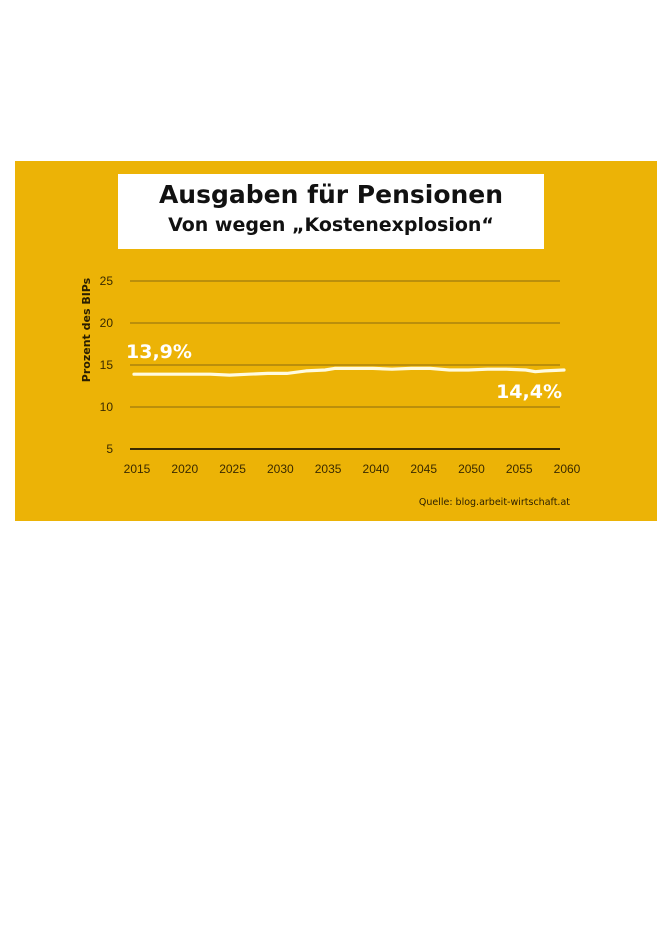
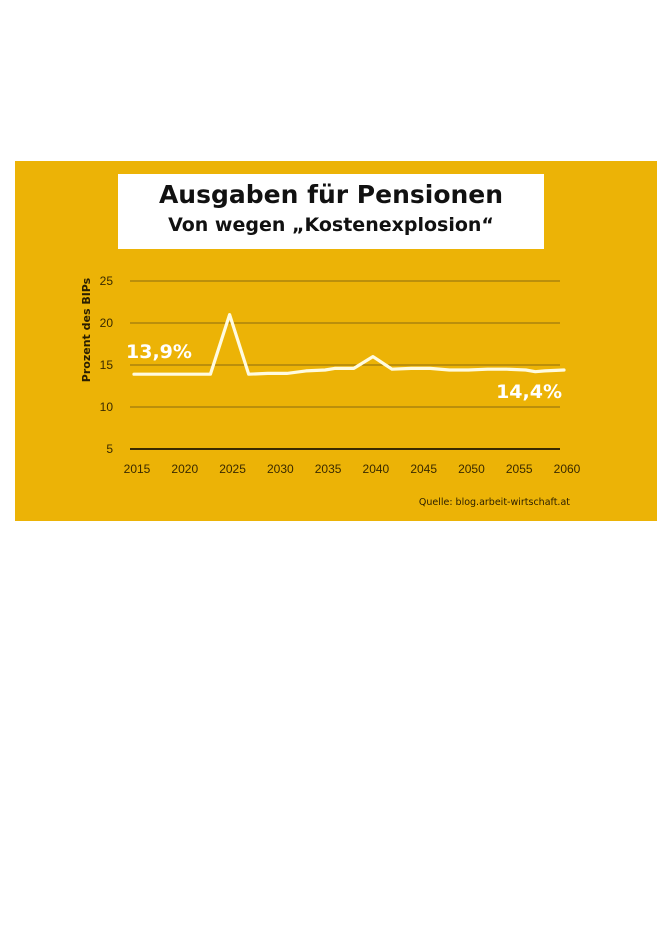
2025: 14 -> 21
2040: 15 -> 16
